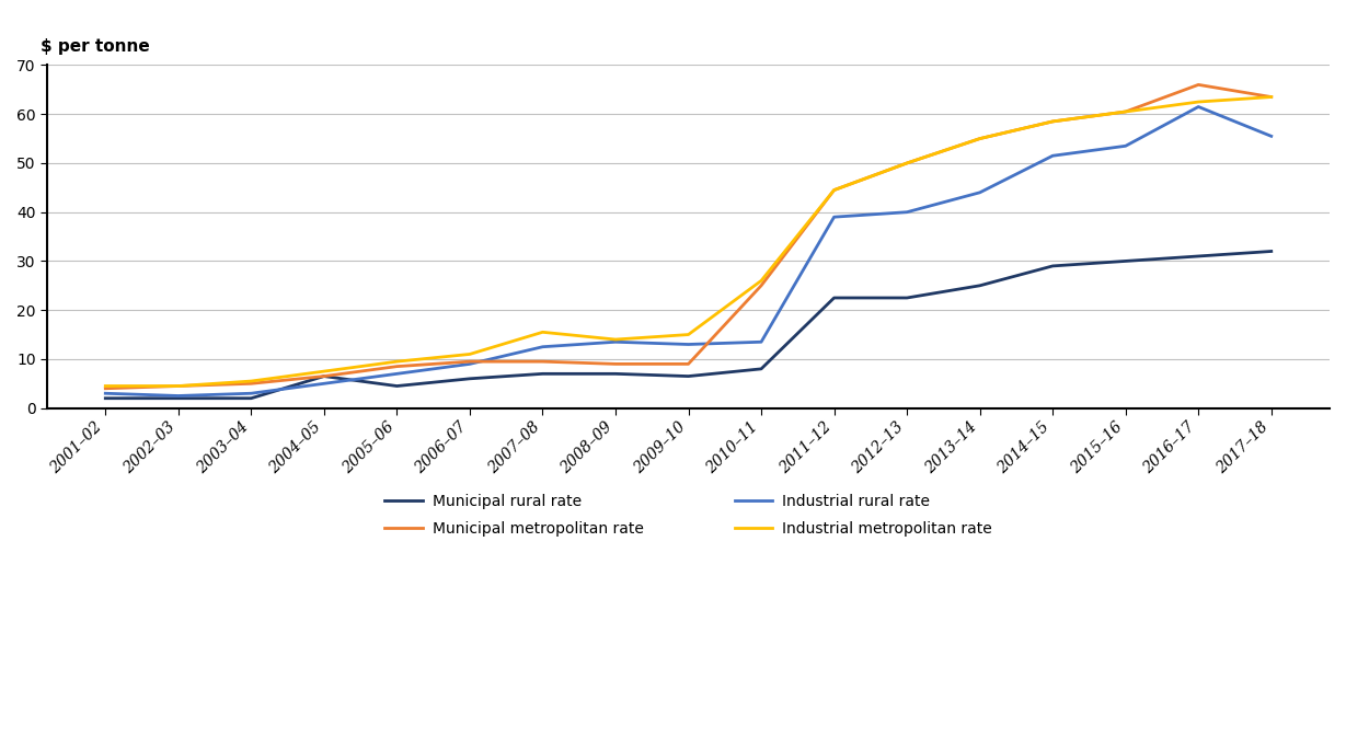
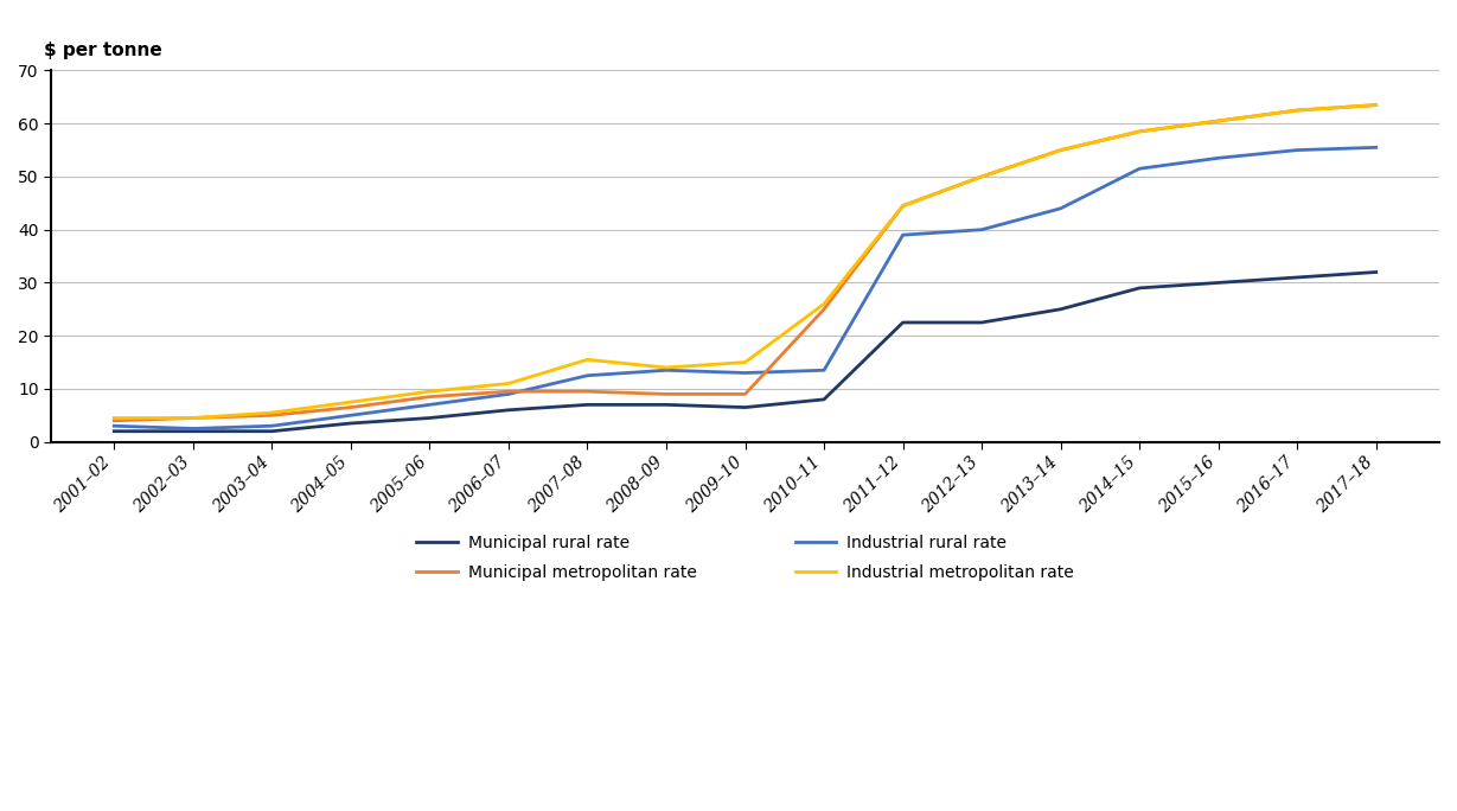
Municipal rural rate/2004–05: 6.5 -> 3.5
Industrial rural rate/2016–17: 61.5 -> 55.0
Municipal metropolitan rate/2016–17: 66.0 -> 62.5
